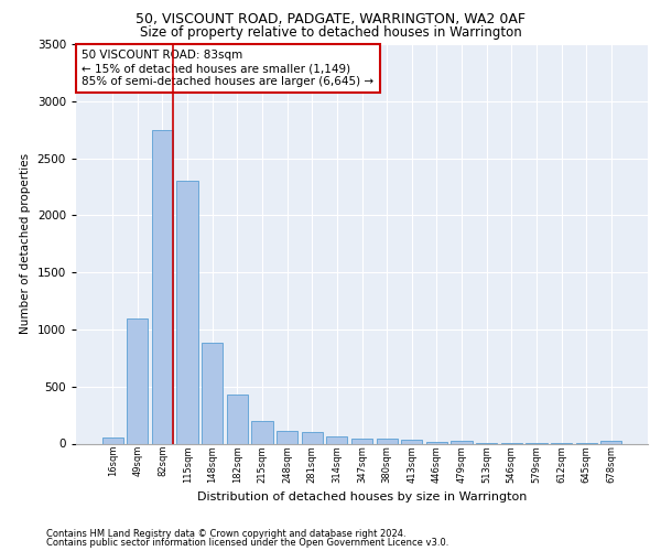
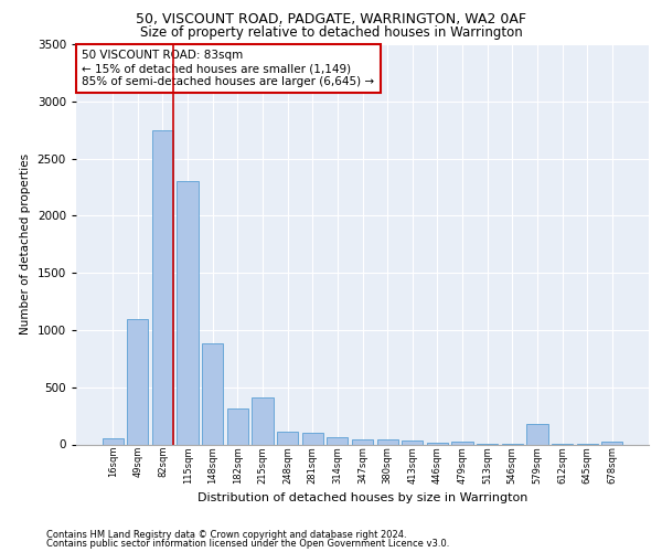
182sqm: 430 -> 310
215sqm: 200 -> 410
579sqm: 0 -> 180
